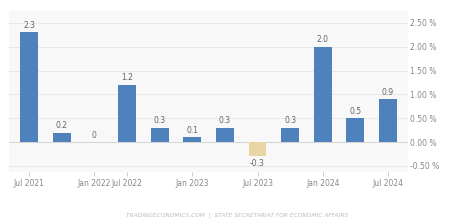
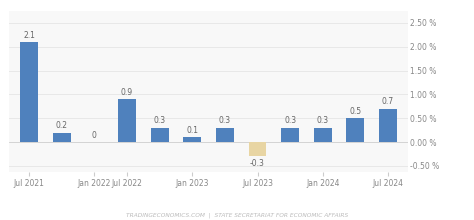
Jul 2021: 2.3 -> 2.1
Jul 2022: 1.2 -> 0.9
Jan 2024: 2.0 -> 0.3
Jul 2024: 0.9 -> 0.7
